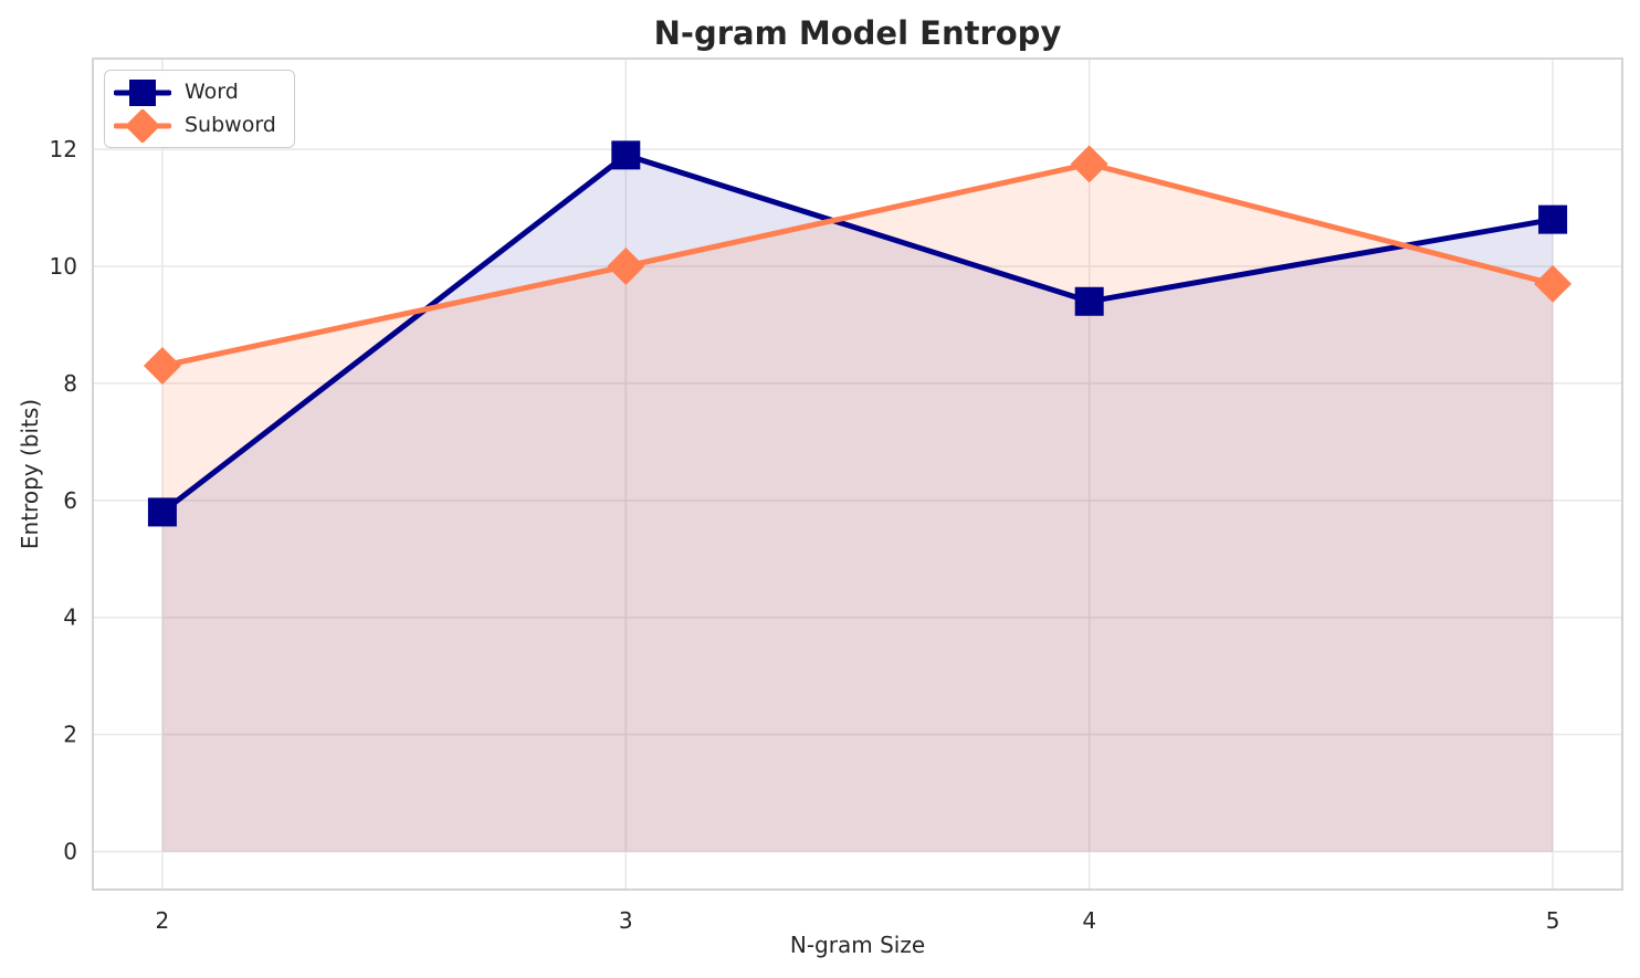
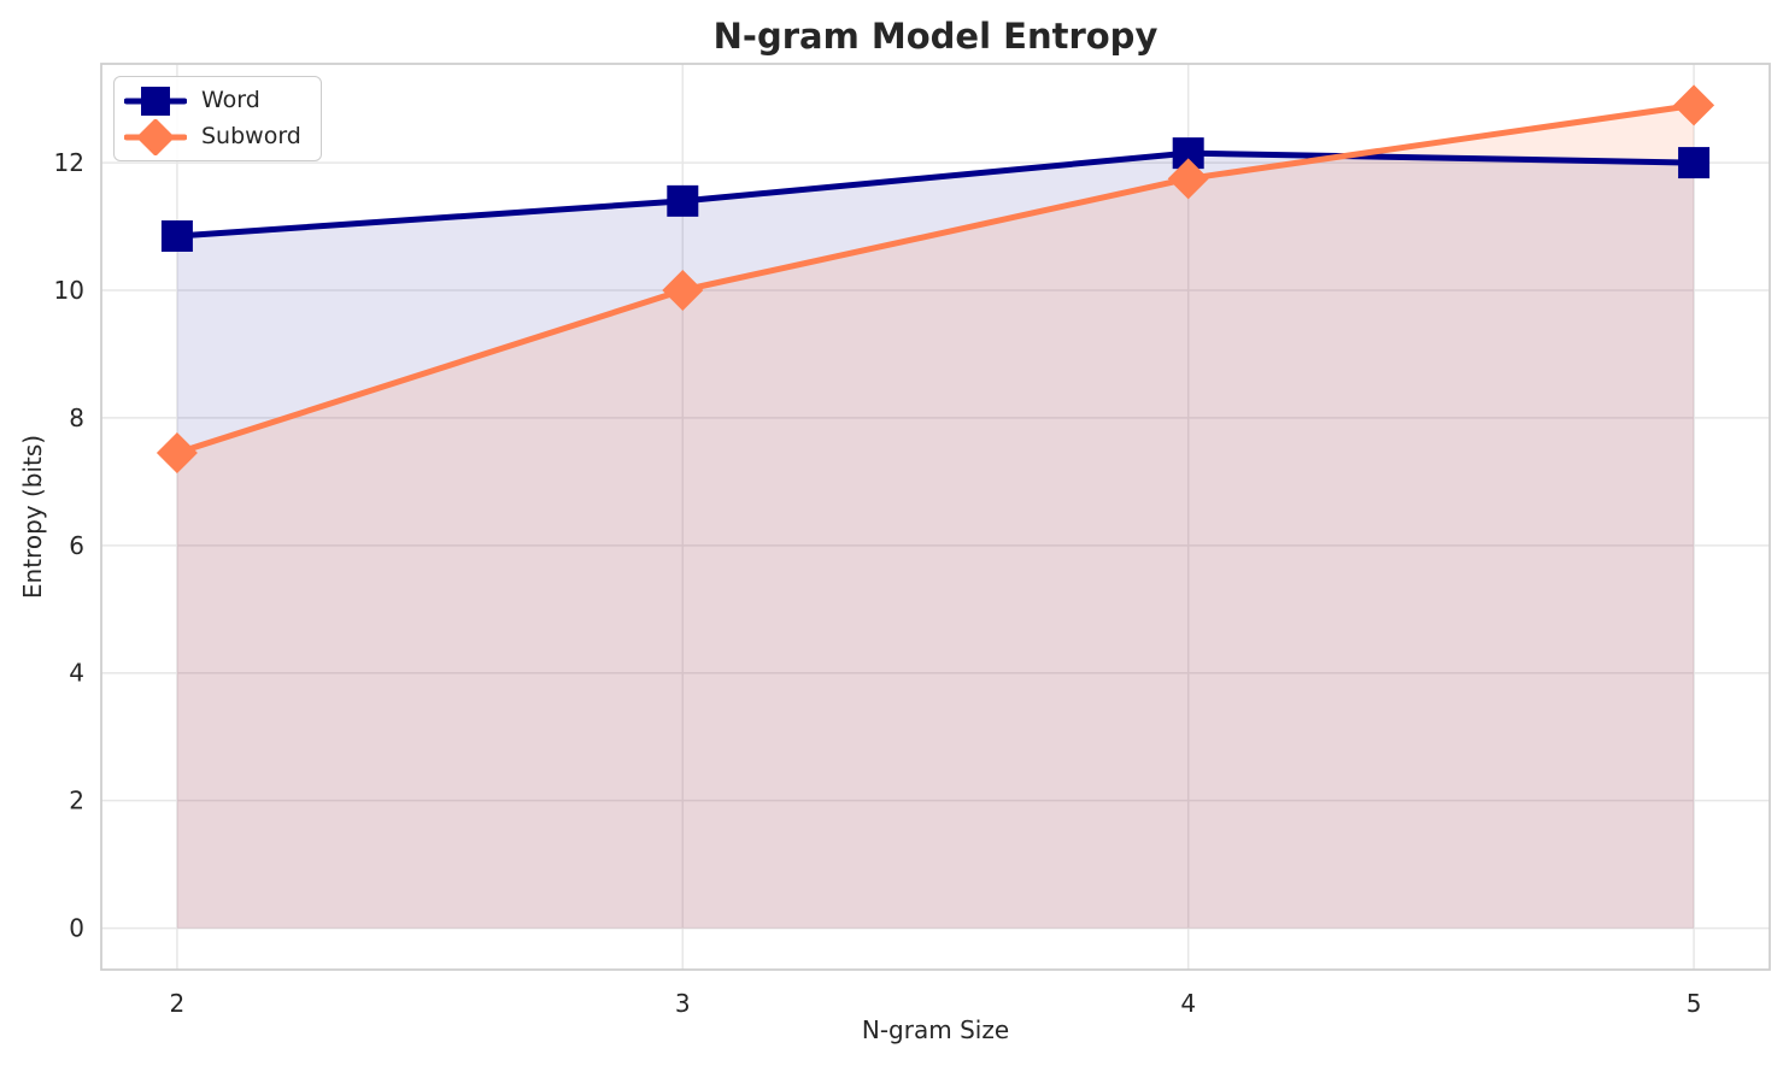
Word/2: 5.8 -> 10.8
Subword/2: 8.3 -> 7.5
Word/3: 11.9 -> 11.4
Word/4: 9.4 -> 12.2
Word/5: 10.8 -> 12.0
Subword/5: 9.7 -> 12.9
